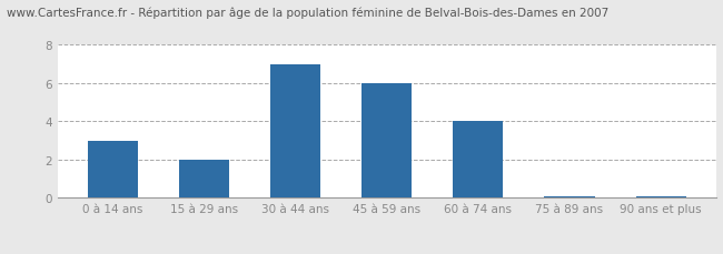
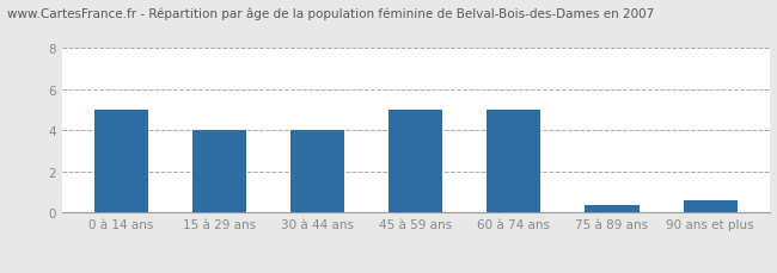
0 à 14 ans: 3.0 -> 5.0
15 à 29 ans: 2.0 -> 4.0
30 à 44 ans: 7.0 -> 4.0
45 à 59 ans: 6.0 -> 5.0
60 à 74 ans: 4.0 -> 5.0
75 à 89 ans: 0.1 -> 0.4
90 ans et plus: 0.1 -> 0.6
